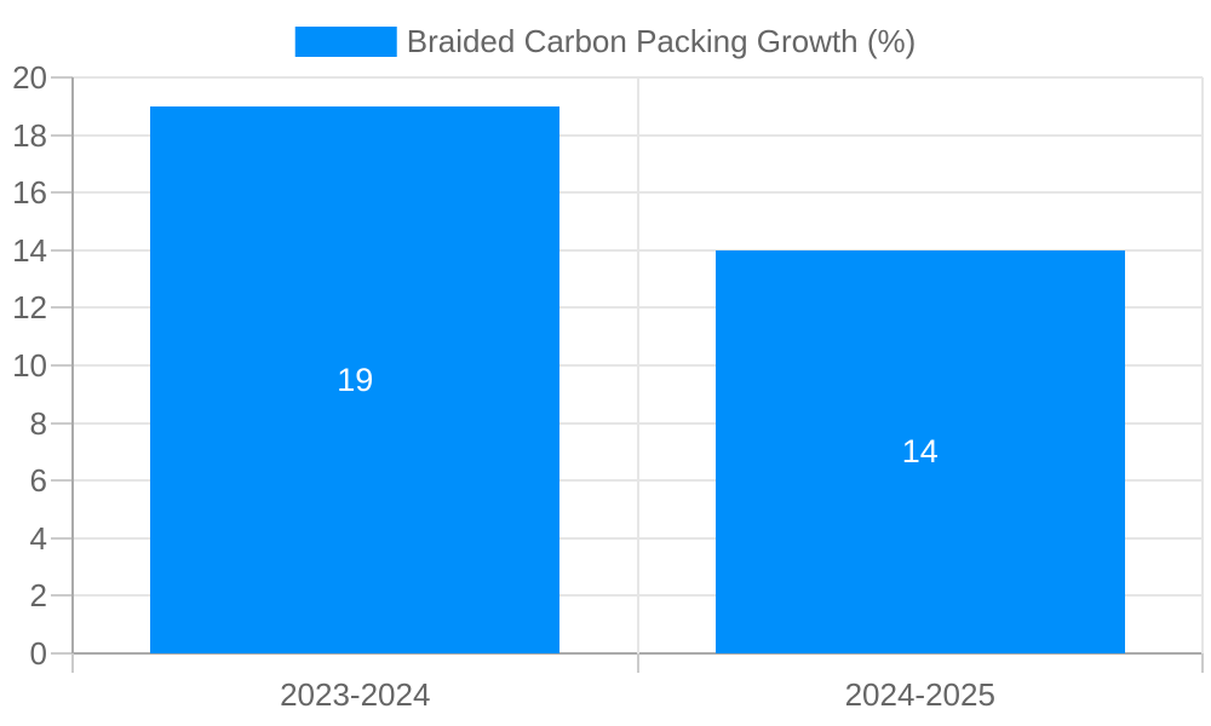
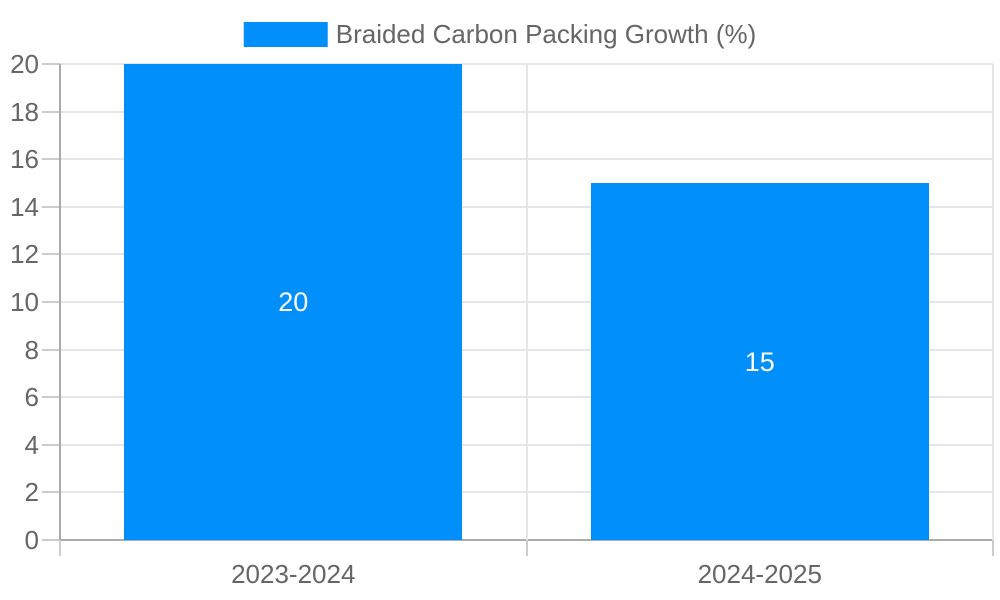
2023-2024: 19 -> 20
2024-2025: 14 -> 15
